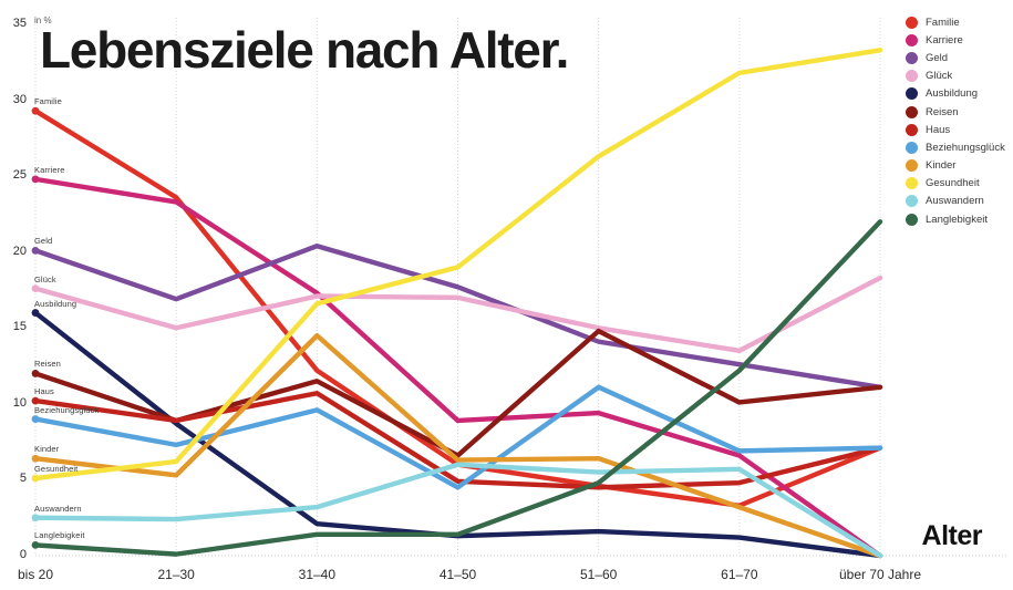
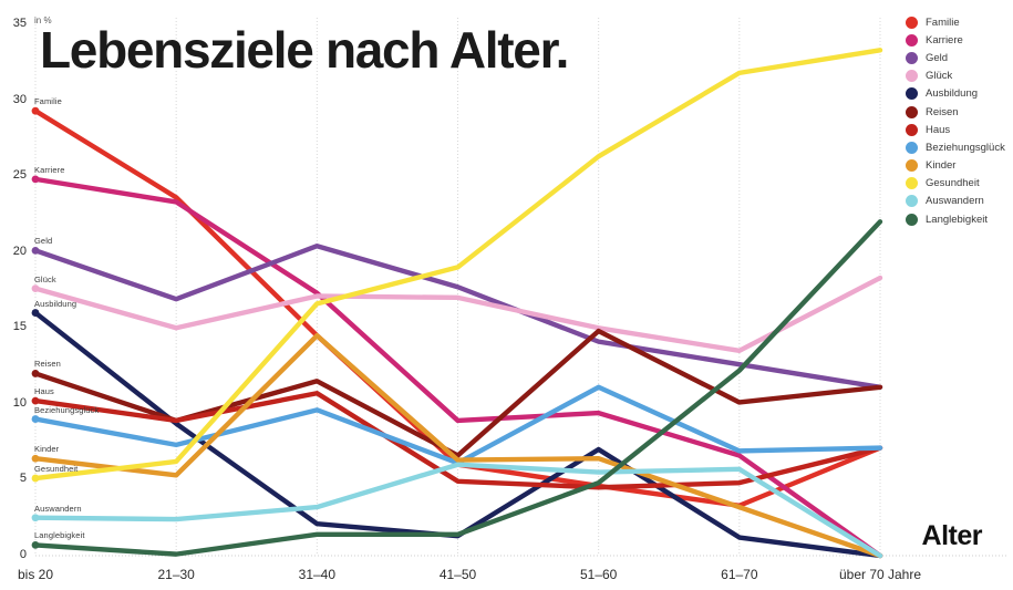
Familie/31–40: 12.2 -> 14.5
Beziehungsglück/41–50: 4.5 -> 6.1
Ausbildung/51–60: 1.6 -> 7.0
